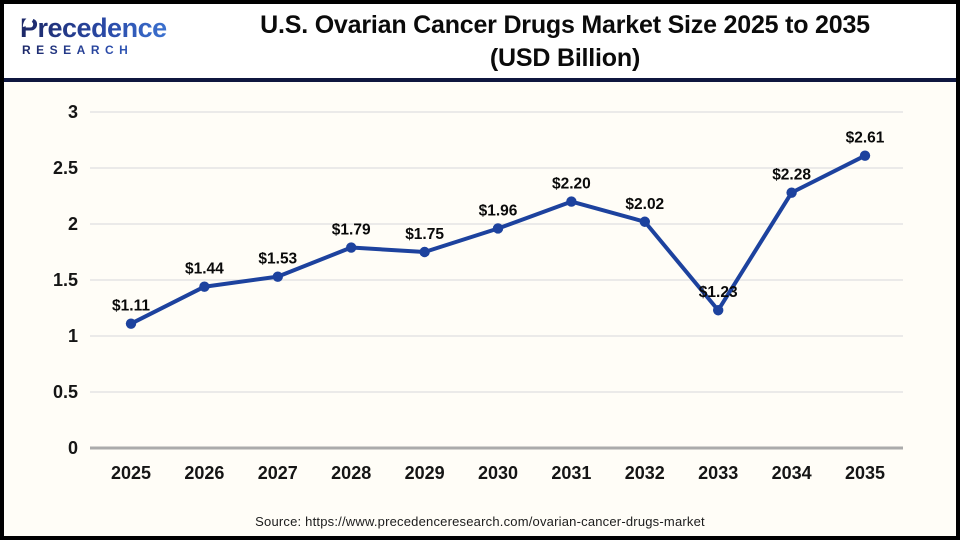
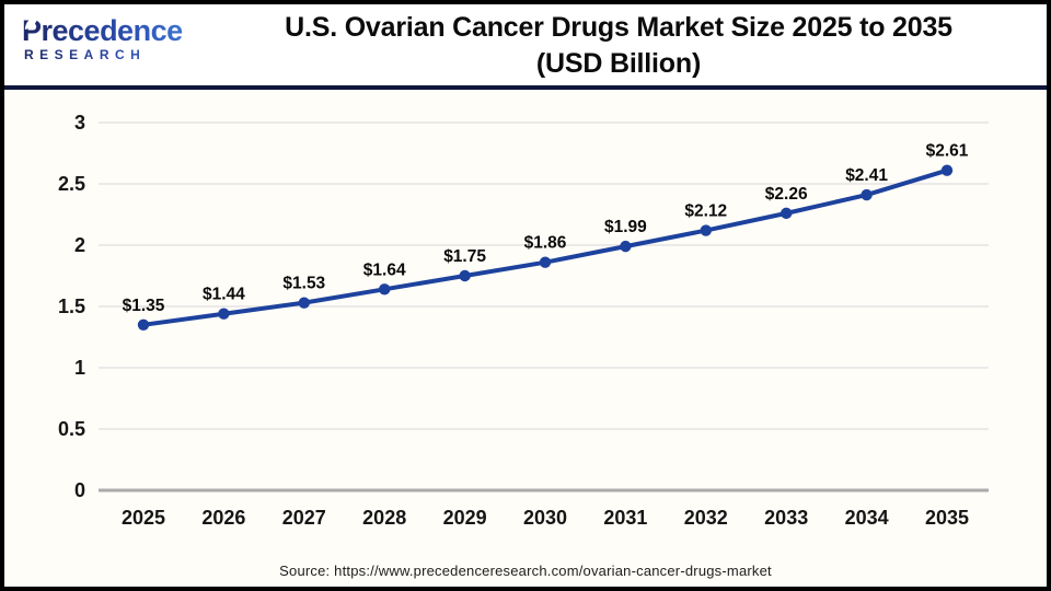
2025: $1.11 -> $1.35
2028: $1.79 -> $1.64
2030: $1.96 -> $1.86
2031: $2.20 -> $1.99
2032: $2.02 -> $2.12
2033: $1.23 -> $2.26
2034: $2.28 -> $2.41
